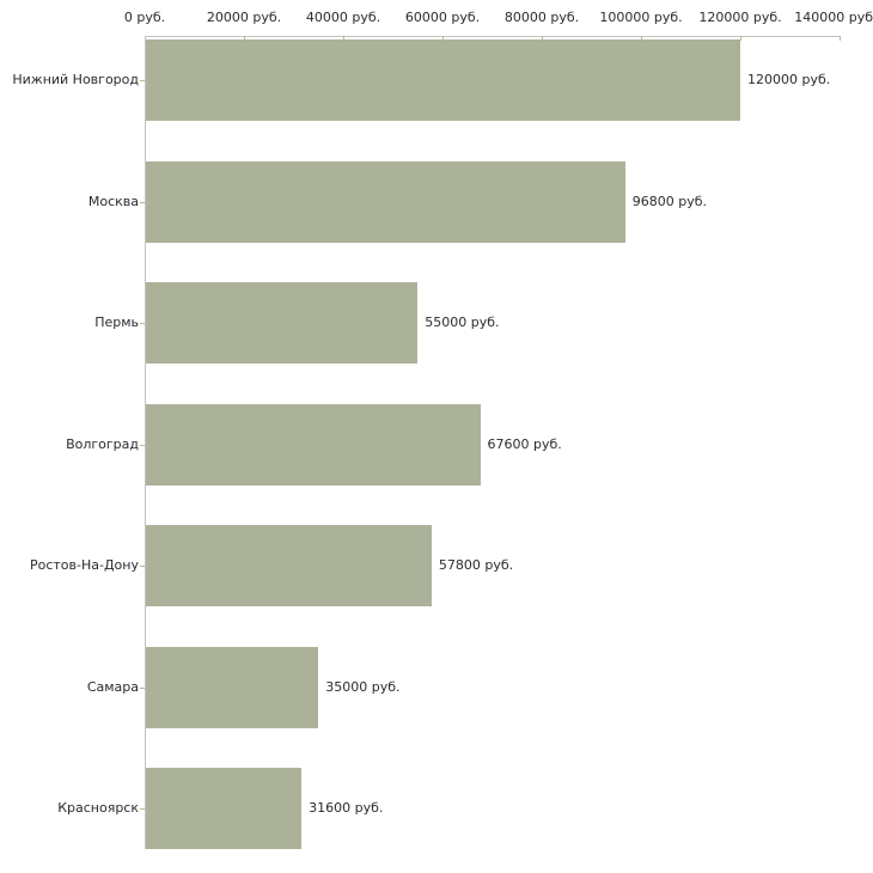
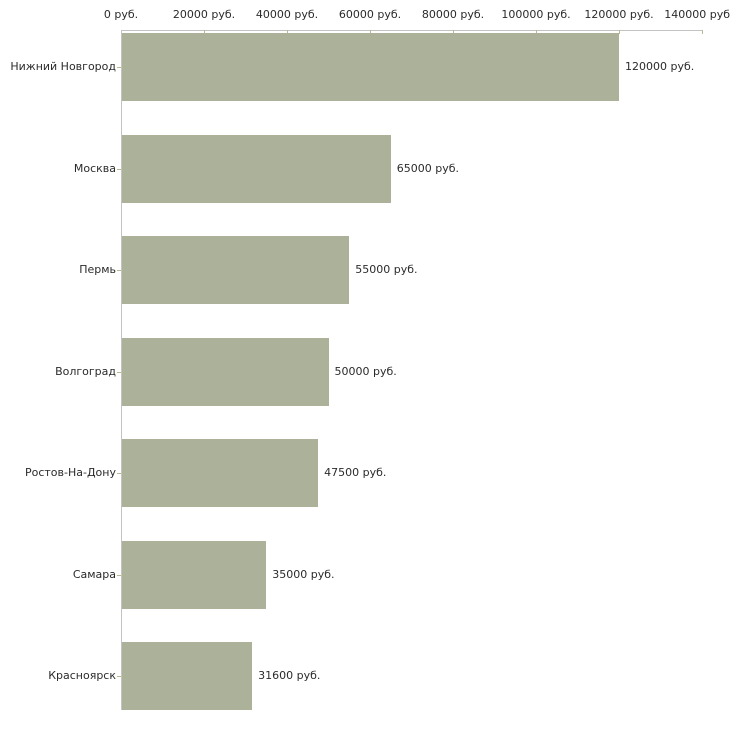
Москва: 96800 -> 65000
Волгоград: 67600 -> 50000
Ростов-На-Дону: 57800 -> 47500
